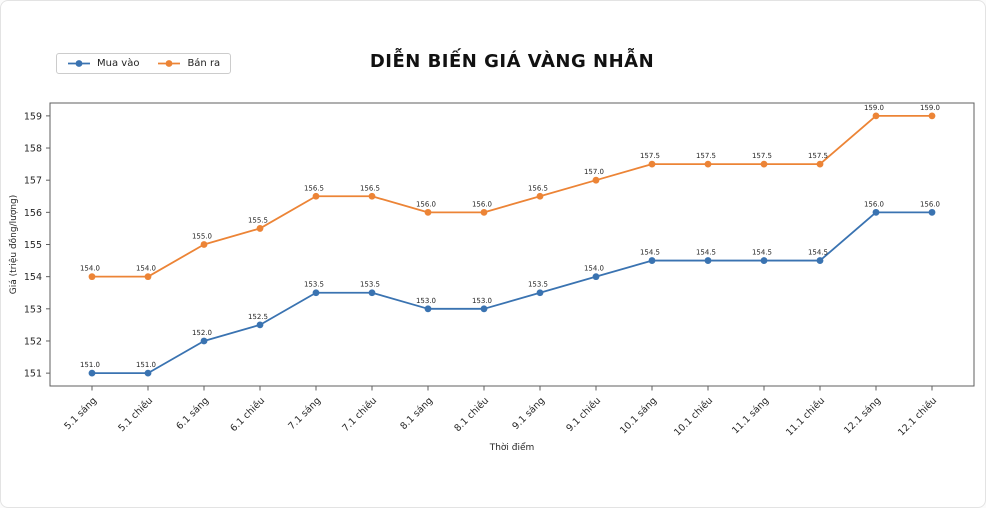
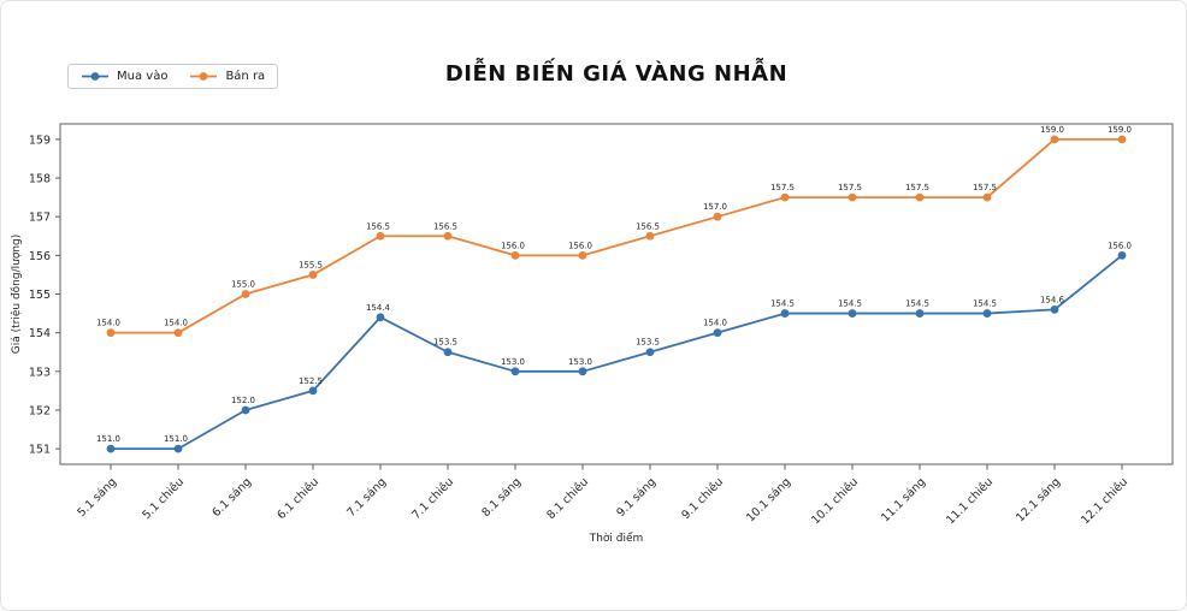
Mua vào/7.1 sáng: 153.5 -> 154.4
Mua vào/12.1 sáng: 156.0 -> 154.6
